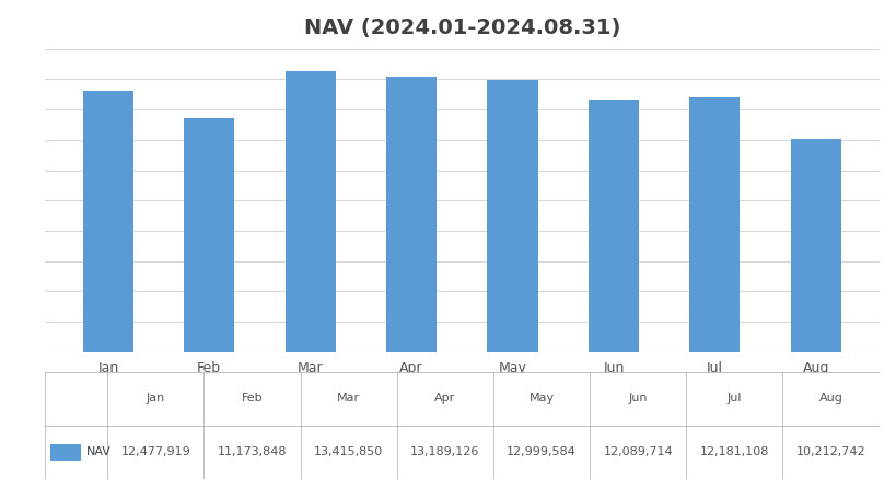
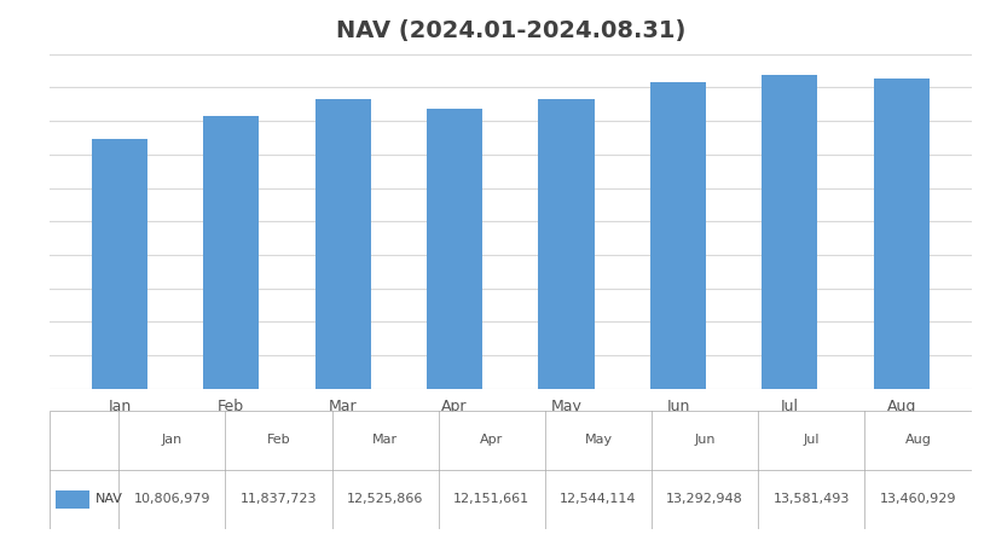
Jan: 12,477,919 -> 10,806,979
Feb: 11,173,848 -> 11,837,723
Mar: 13,415,850 -> 12,525,866
Apr: 13,189,126 -> 12,151,661
May: 12,999,584 -> 12,544,114
Jun: 12,089,714 -> 13,292,948
Jul: 12,181,108 -> 13,581,493
Aug: 10,212,742 -> 13,460,929
